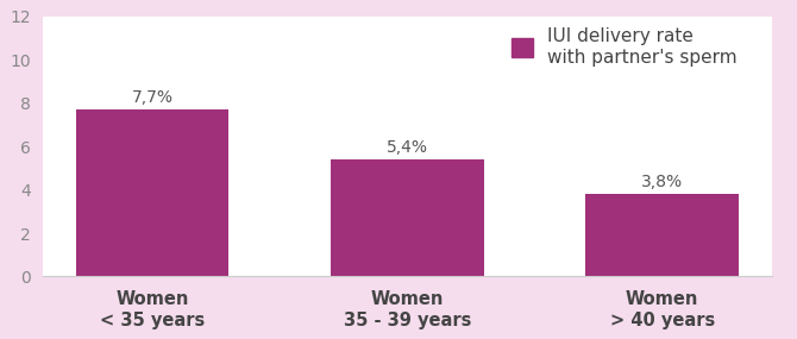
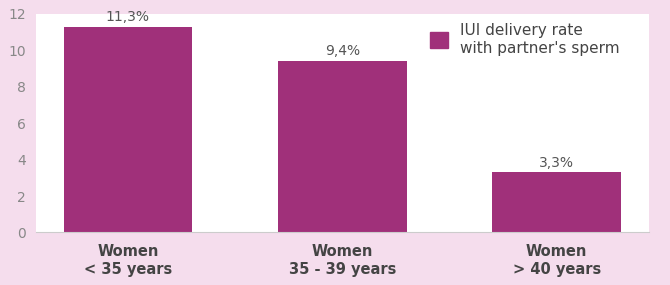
Women < 35 years: 7,7% -> 11,3%
Women 35 - 39 years: 5,4% -> 9,4%
Women > 40 years: 3,8% -> 3,3%
